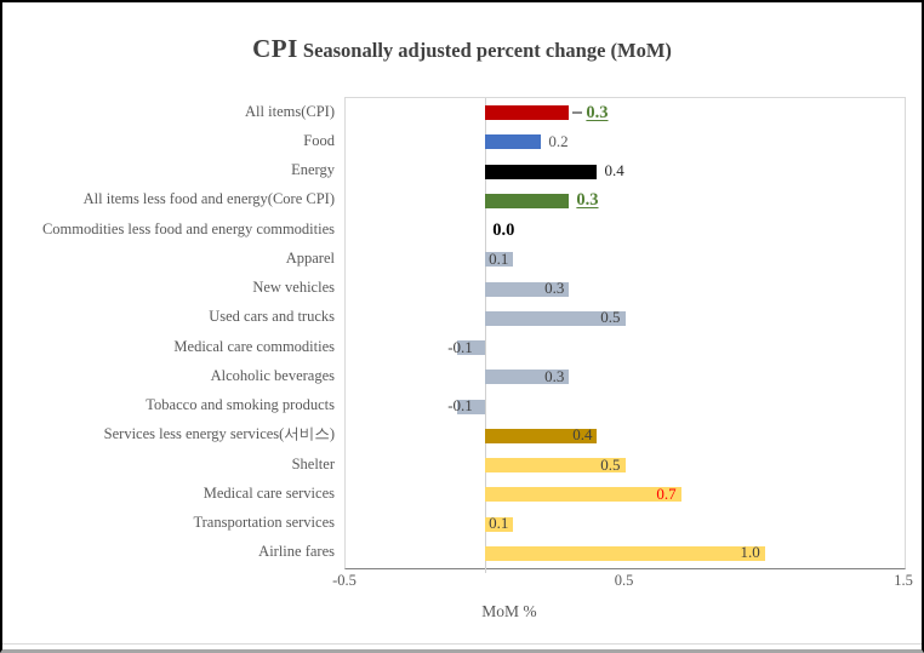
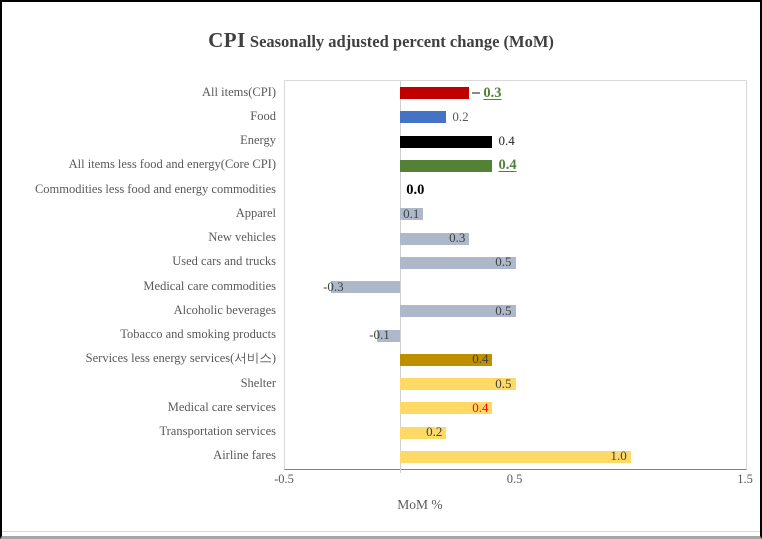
All items less food and energy(Core CPI): 0.3 -> 0.4
Medical care commodities: -0.1 -> -0.3
Alcoholic beverages: 0.3 -> 0.5
Medical care services: 0.7 -> 0.4
Transportation services: 0.1 -> 0.2
